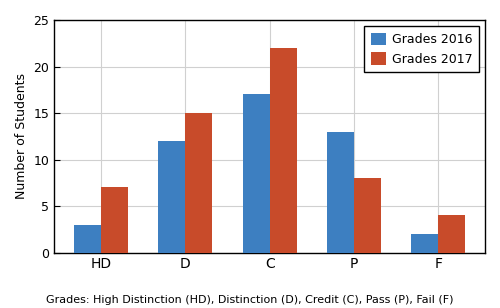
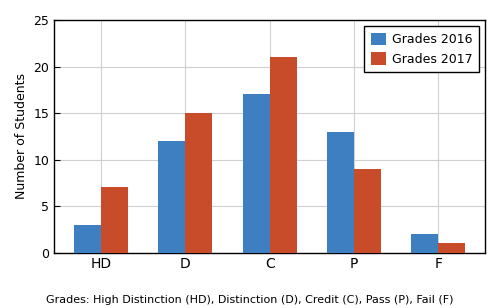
Grades 2017/C: 22 -> 21
Grades 2017/P: 8 -> 9
Grades 2017/F: 4 -> 1
